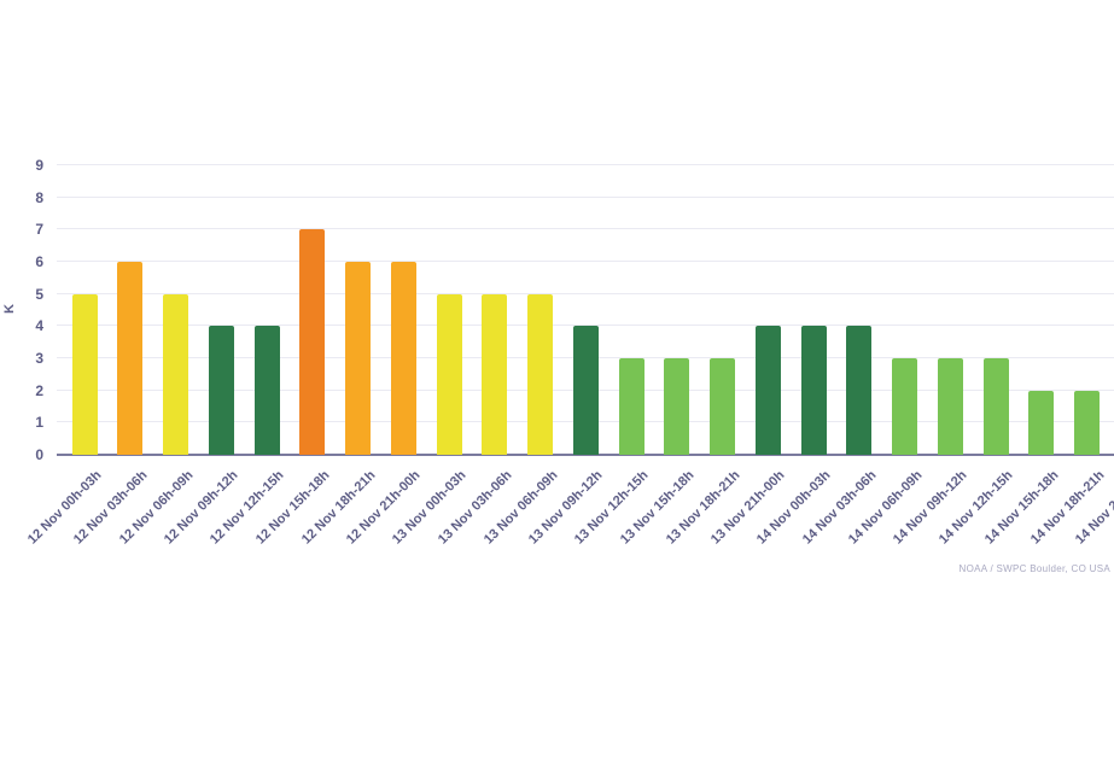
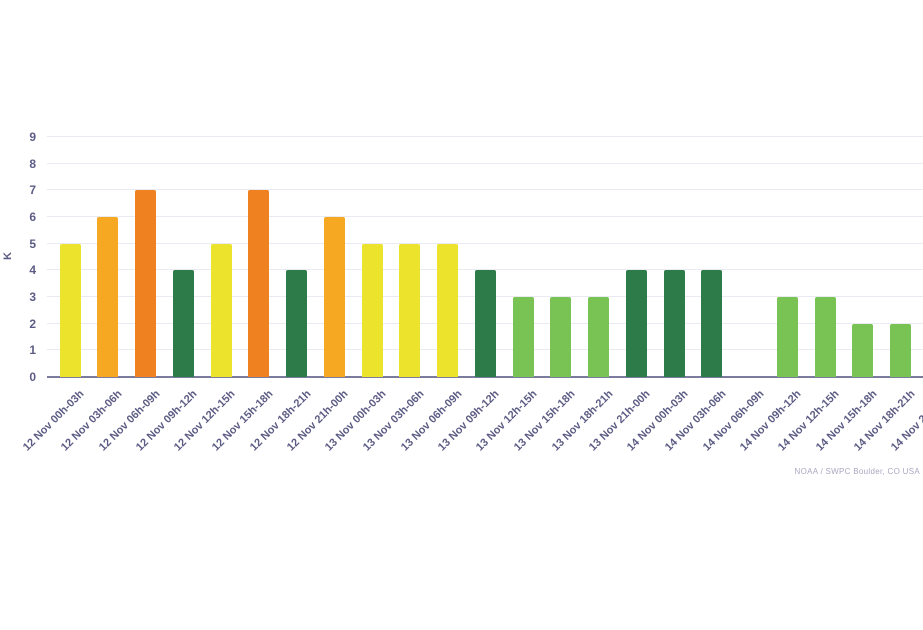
12 Nov 06h-09h: 5 -> 7
12 Nov 12h-15h: 4 -> 5
12 Nov 18h-21h: 6 -> 4
14 Nov 06h-09h: 3 -> 1
